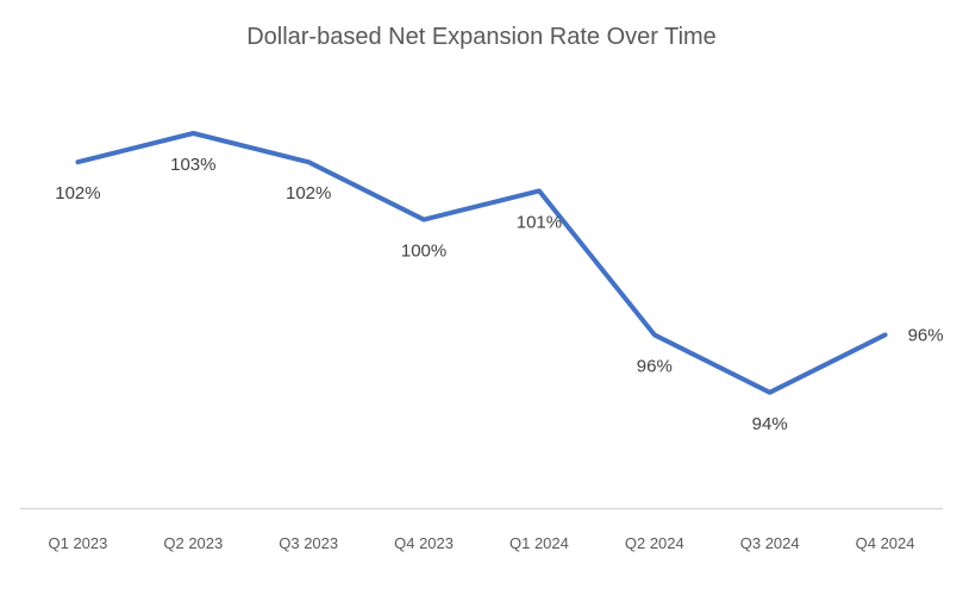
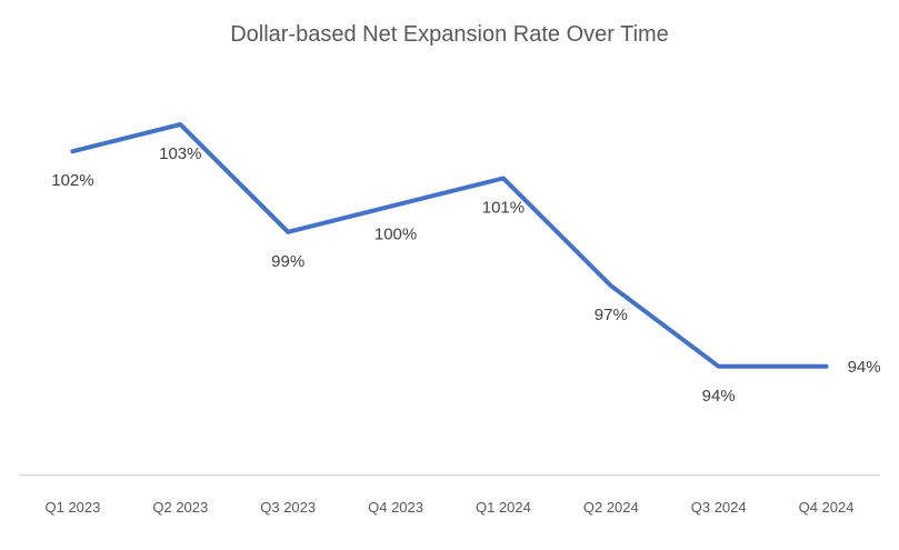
Q3 2023: 102% -> 99%
Q2 2024: 96% -> 97%
Q4 2024: 96% -> 94%
